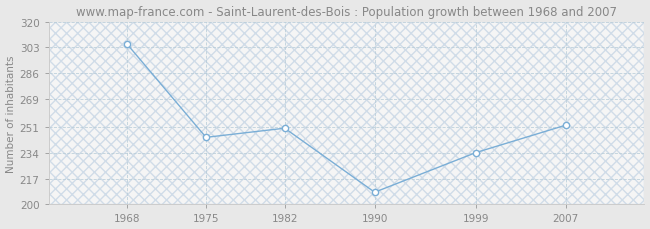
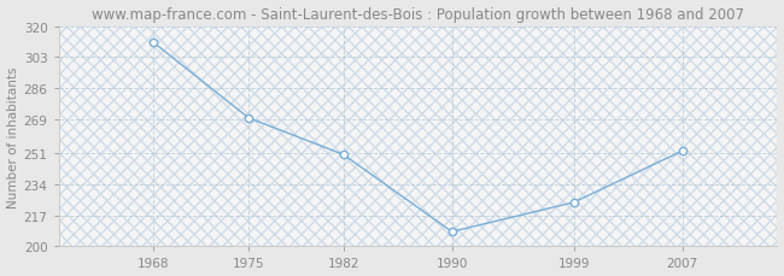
1968: 305 -> 311
1975: 244 -> 270
1999: 234 -> 224
